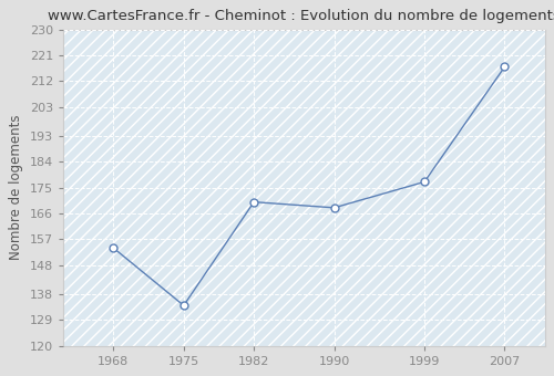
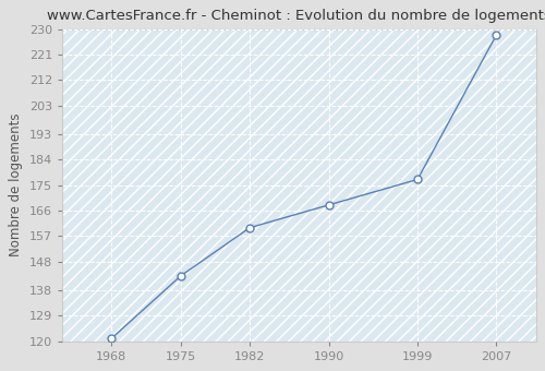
1968: 154 -> 121
1975: 134 -> 143
1982: 170 -> 160
2007: 217 -> 228
